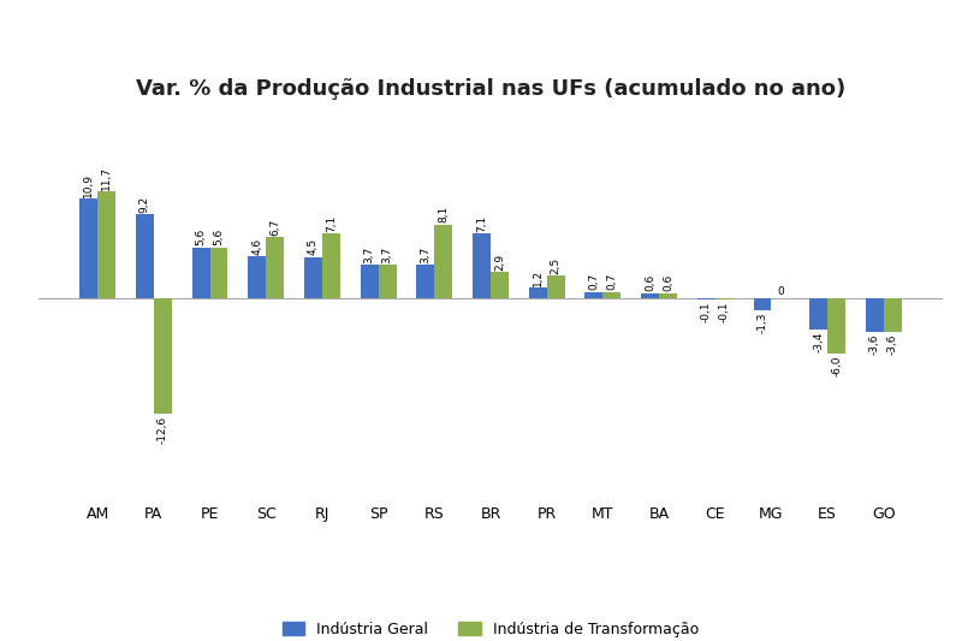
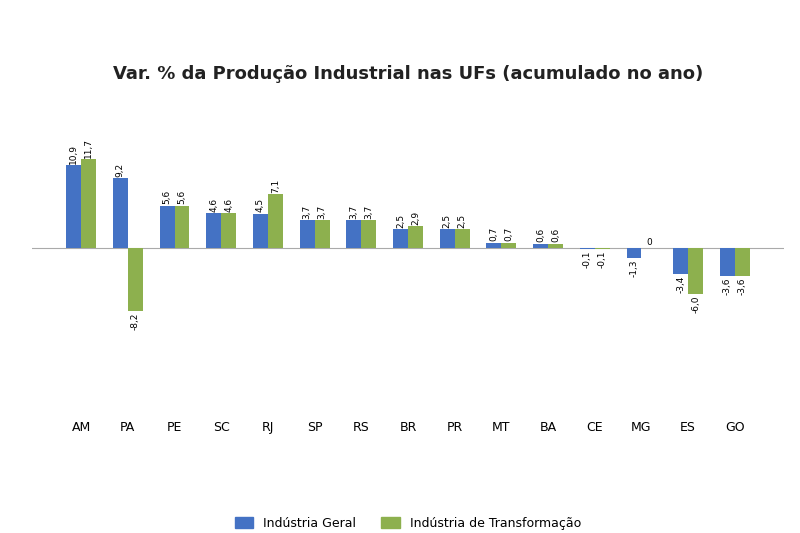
Indústria de Transformação/PA: -12,6 -> -8,2
Indústria de Transformação/SC: 6,7 -> 4,6
Indústria de Transformação/RS: 8,1 -> 3,7
Indústria Geral/BR: 7,1 -> 2,5
Indústria Geral/PR: 1,2 -> 2,5
